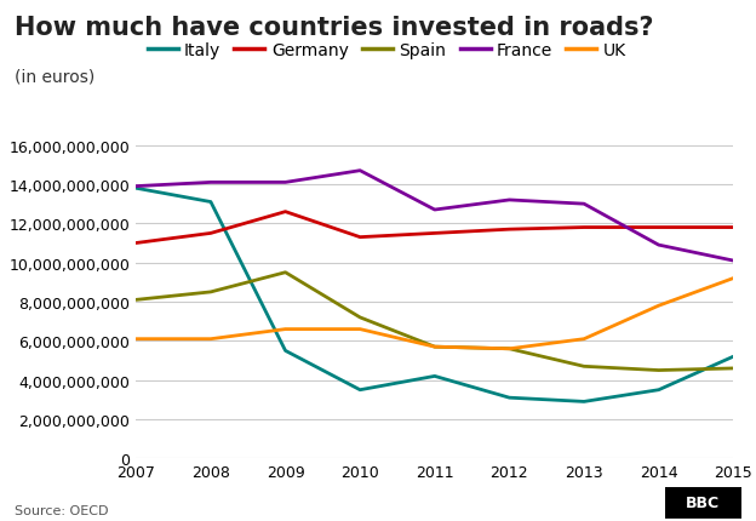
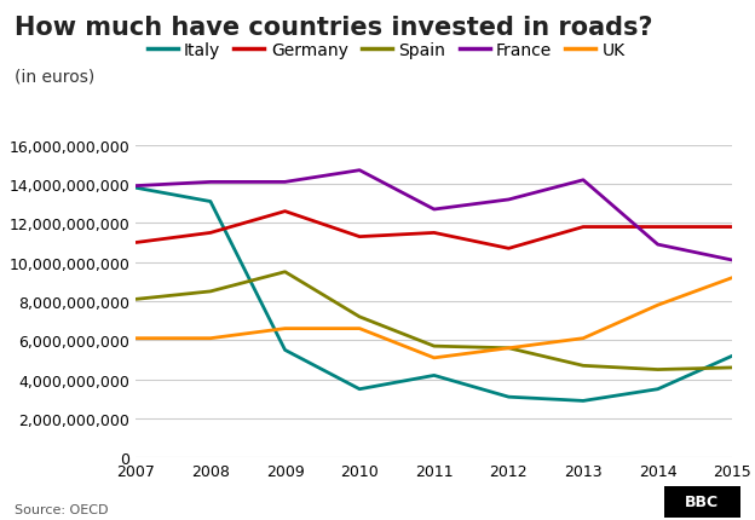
UK/2011: 5,700,000,000 -> 5,100,000,000
Germany/2012: 11,700,000,000 -> 10,700,000,000
France/2013: 13,000,000,000 -> 14,200,000,000
